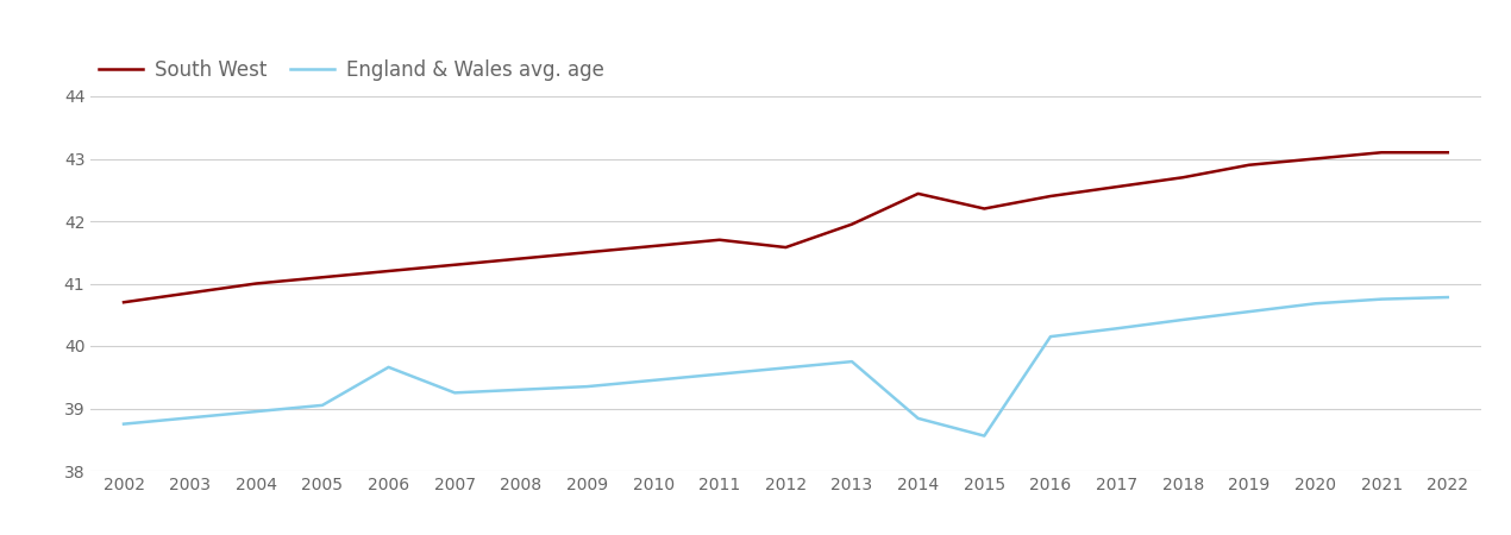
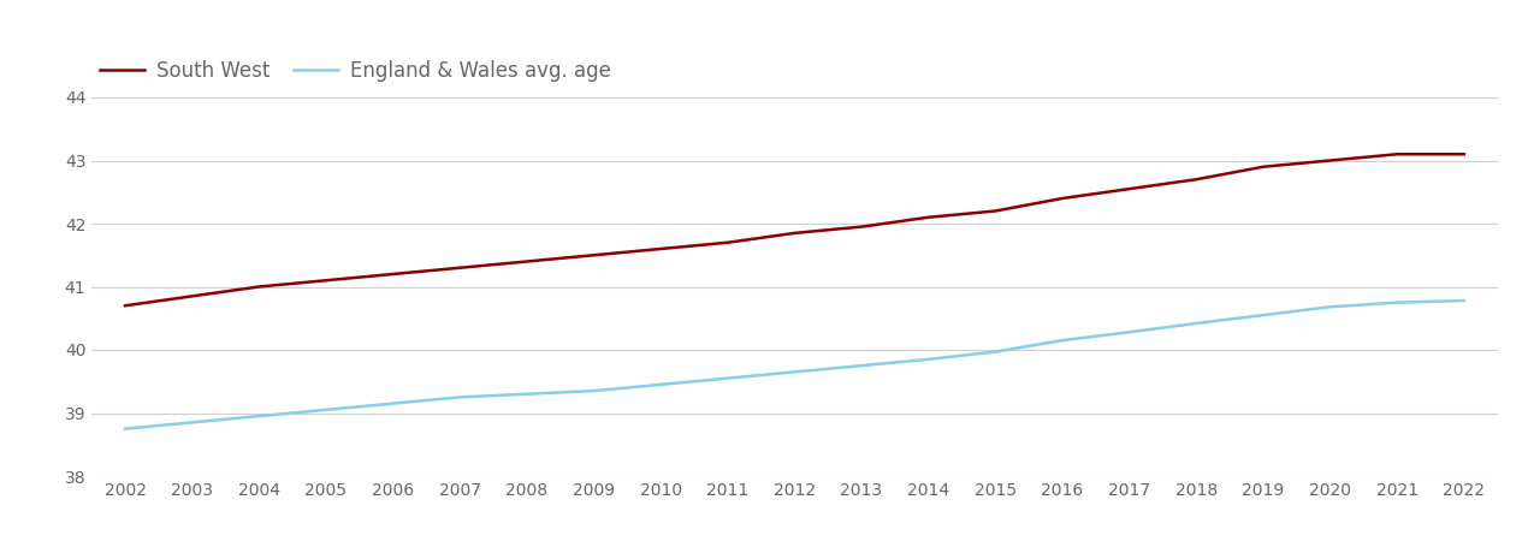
England & Wales avg. age/2006: 39.66 -> 39.15
South West/2012: 41.58 -> 41.85
South West/2014: 42.44 -> 42.10
England & Wales avg. age/2014: 38.84 -> 39.85
England & Wales avg. age/2015: 38.56 -> 39.97
